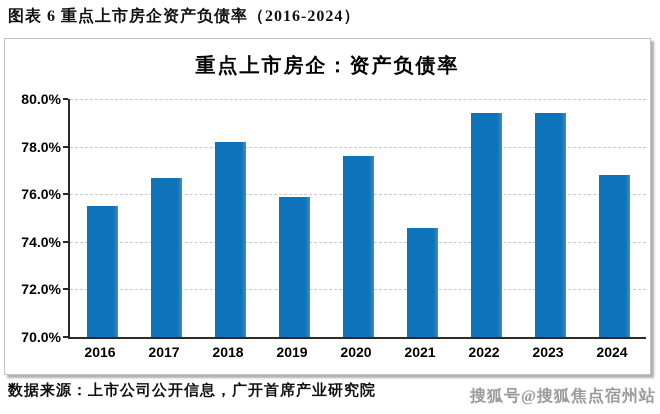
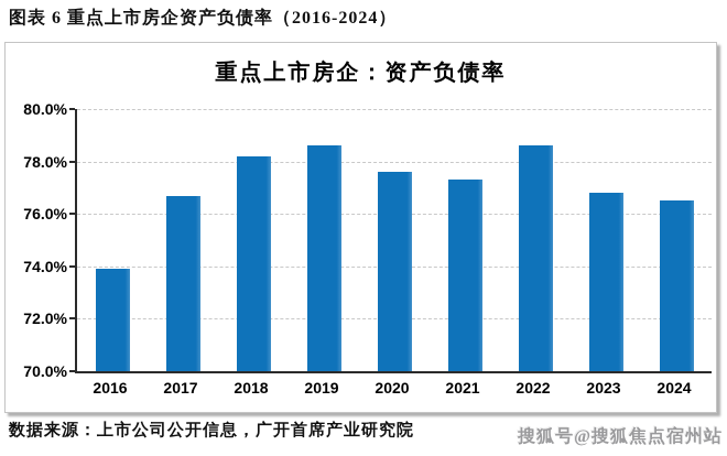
2016: 75.5% -> 73.9%
2019: 75.9% -> 78.6%
2021: 74.6% -> 77.3%
2022: 79.4% -> 78.6%
2023: 79.4% -> 76.8%
2024: 76.8% -> 76.5%
